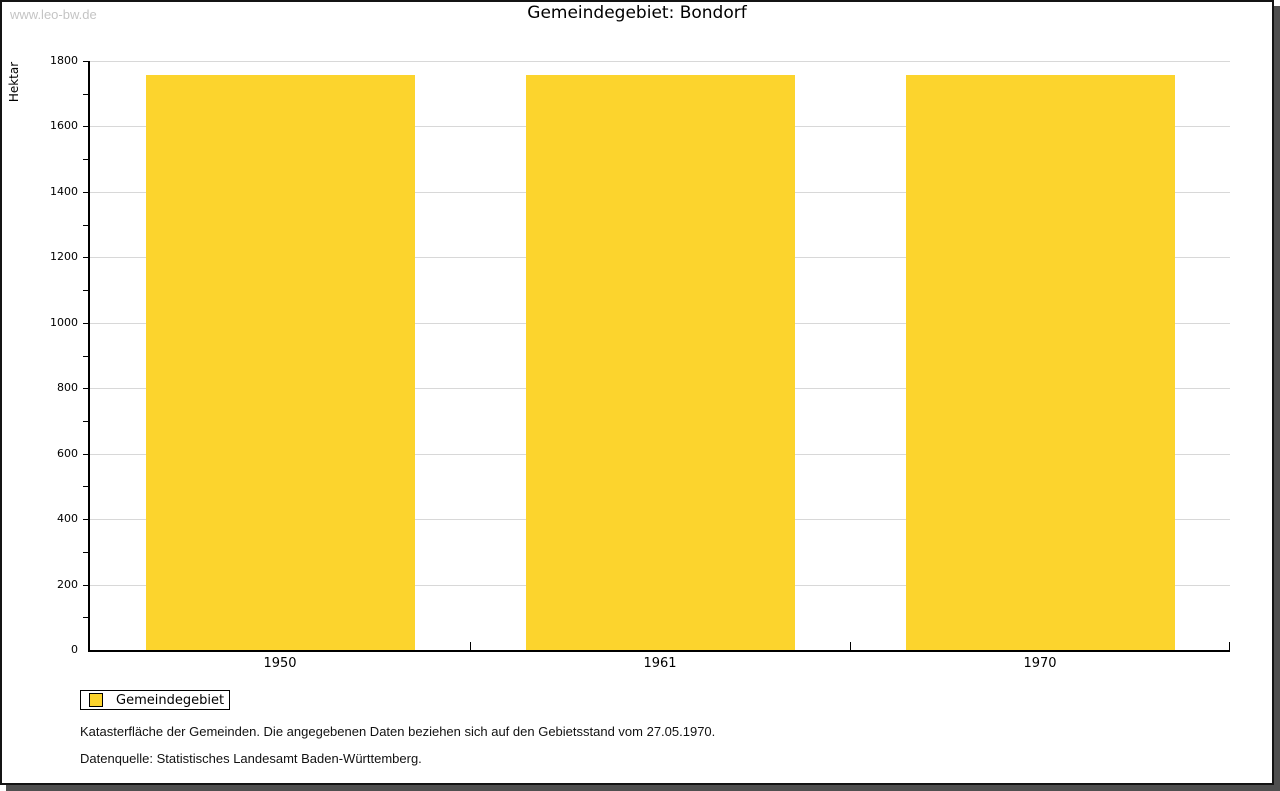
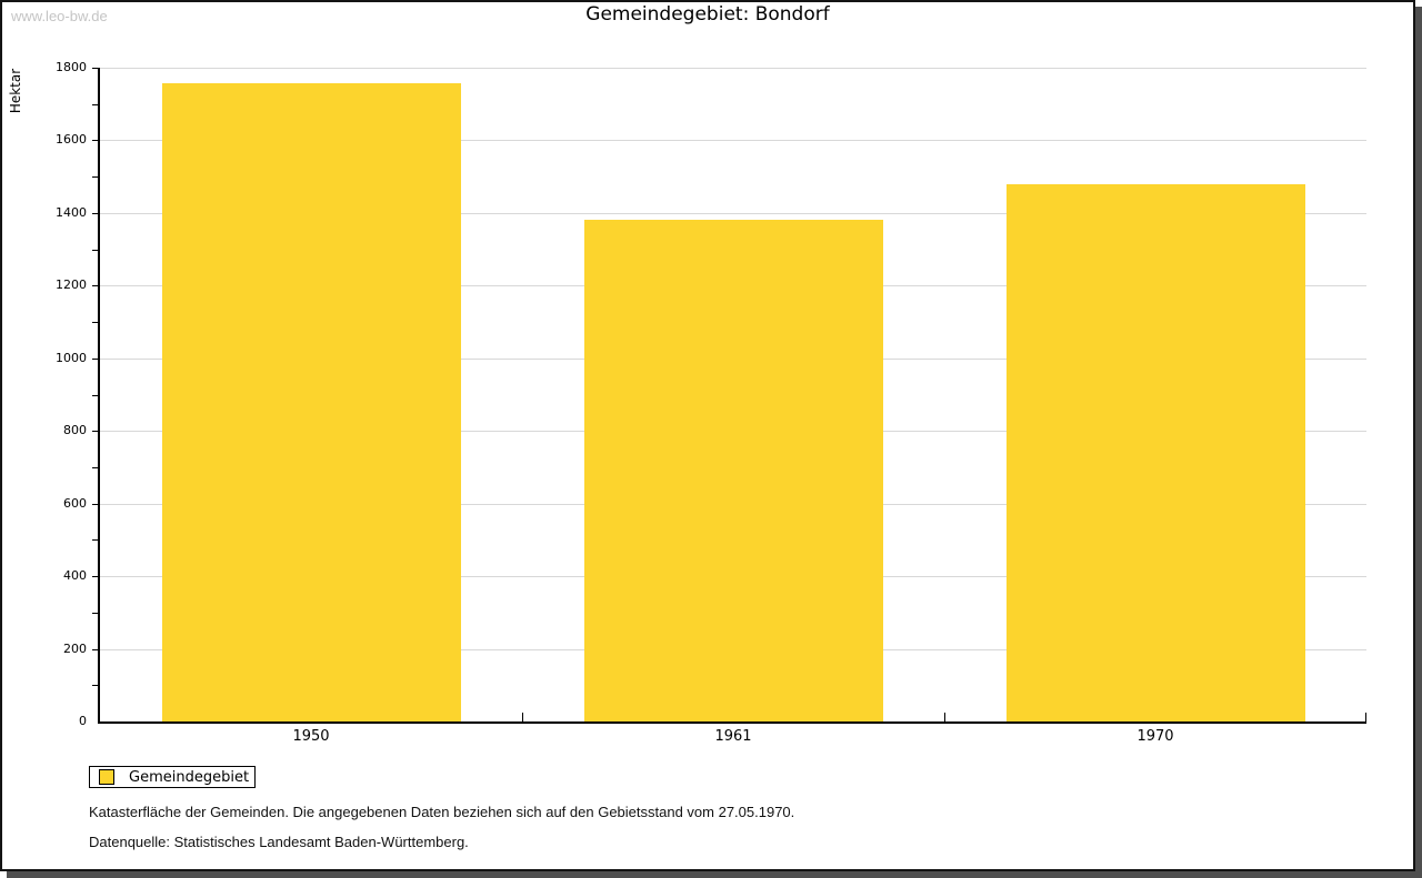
1961: 1760 -> 1380
1970: 1760 -> 1480
